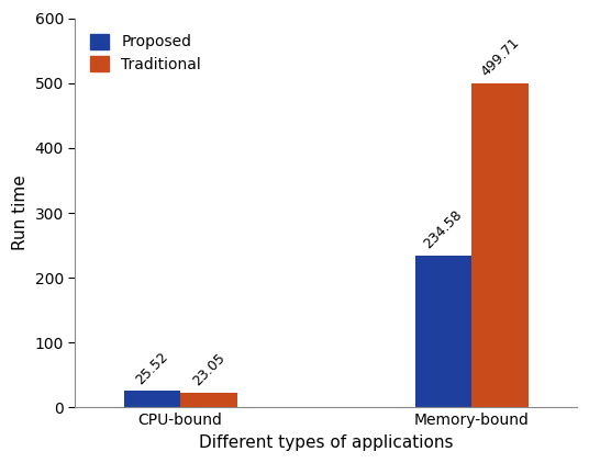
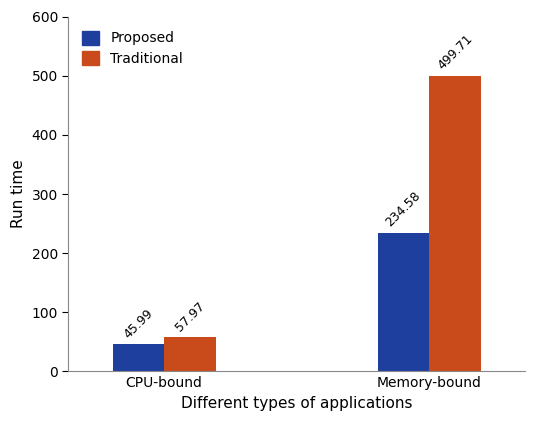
Proposed/CPU-bound: 25.52 -> 45.99
Traditional/CPU-bound: 23.05 -> 57.97
